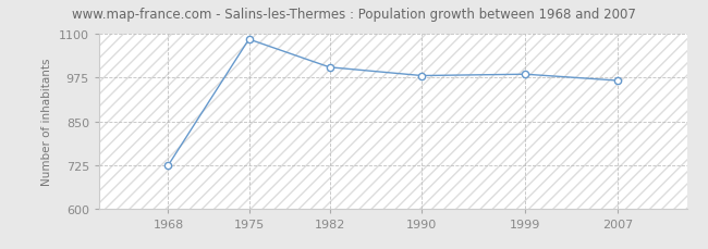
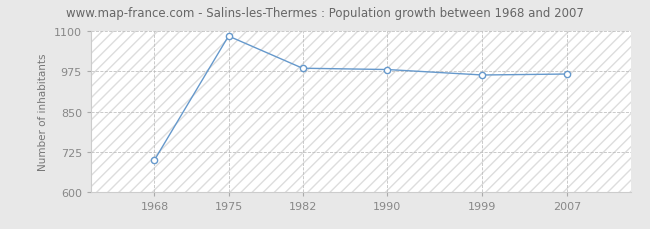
1968: 725 -> 700
1982: 1005 -> 985
1999: 985 -> 964
